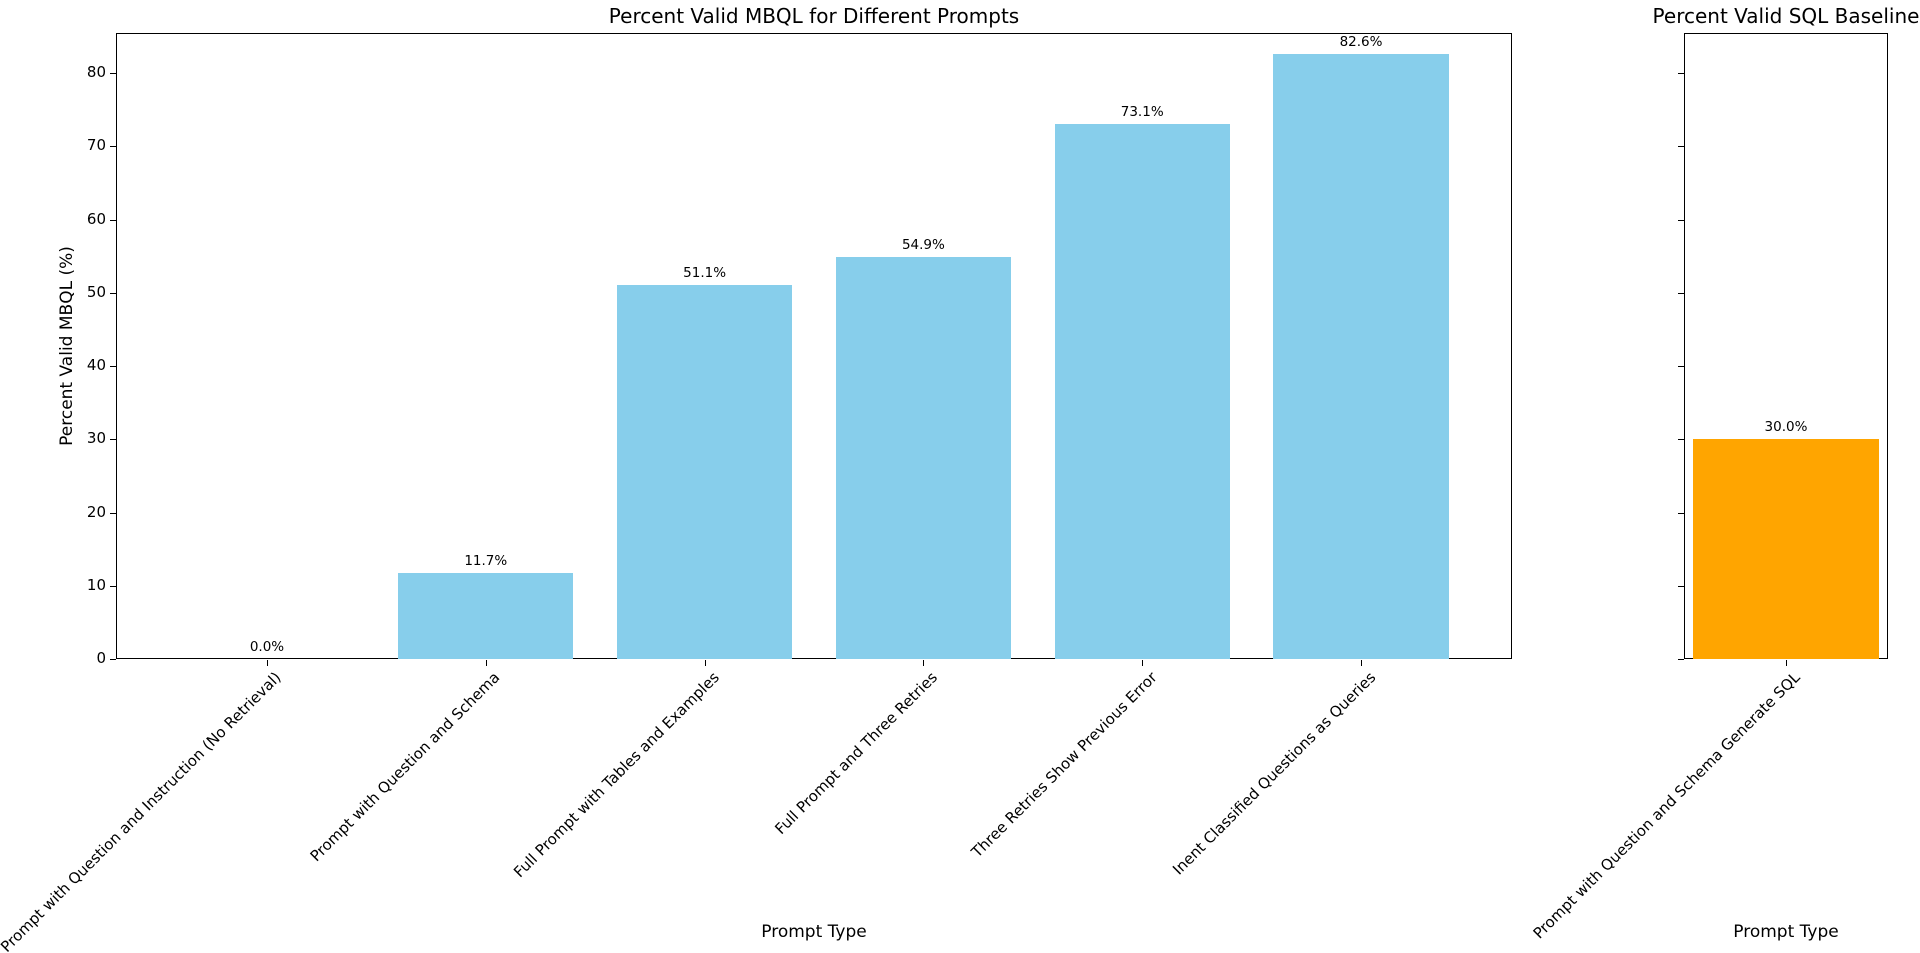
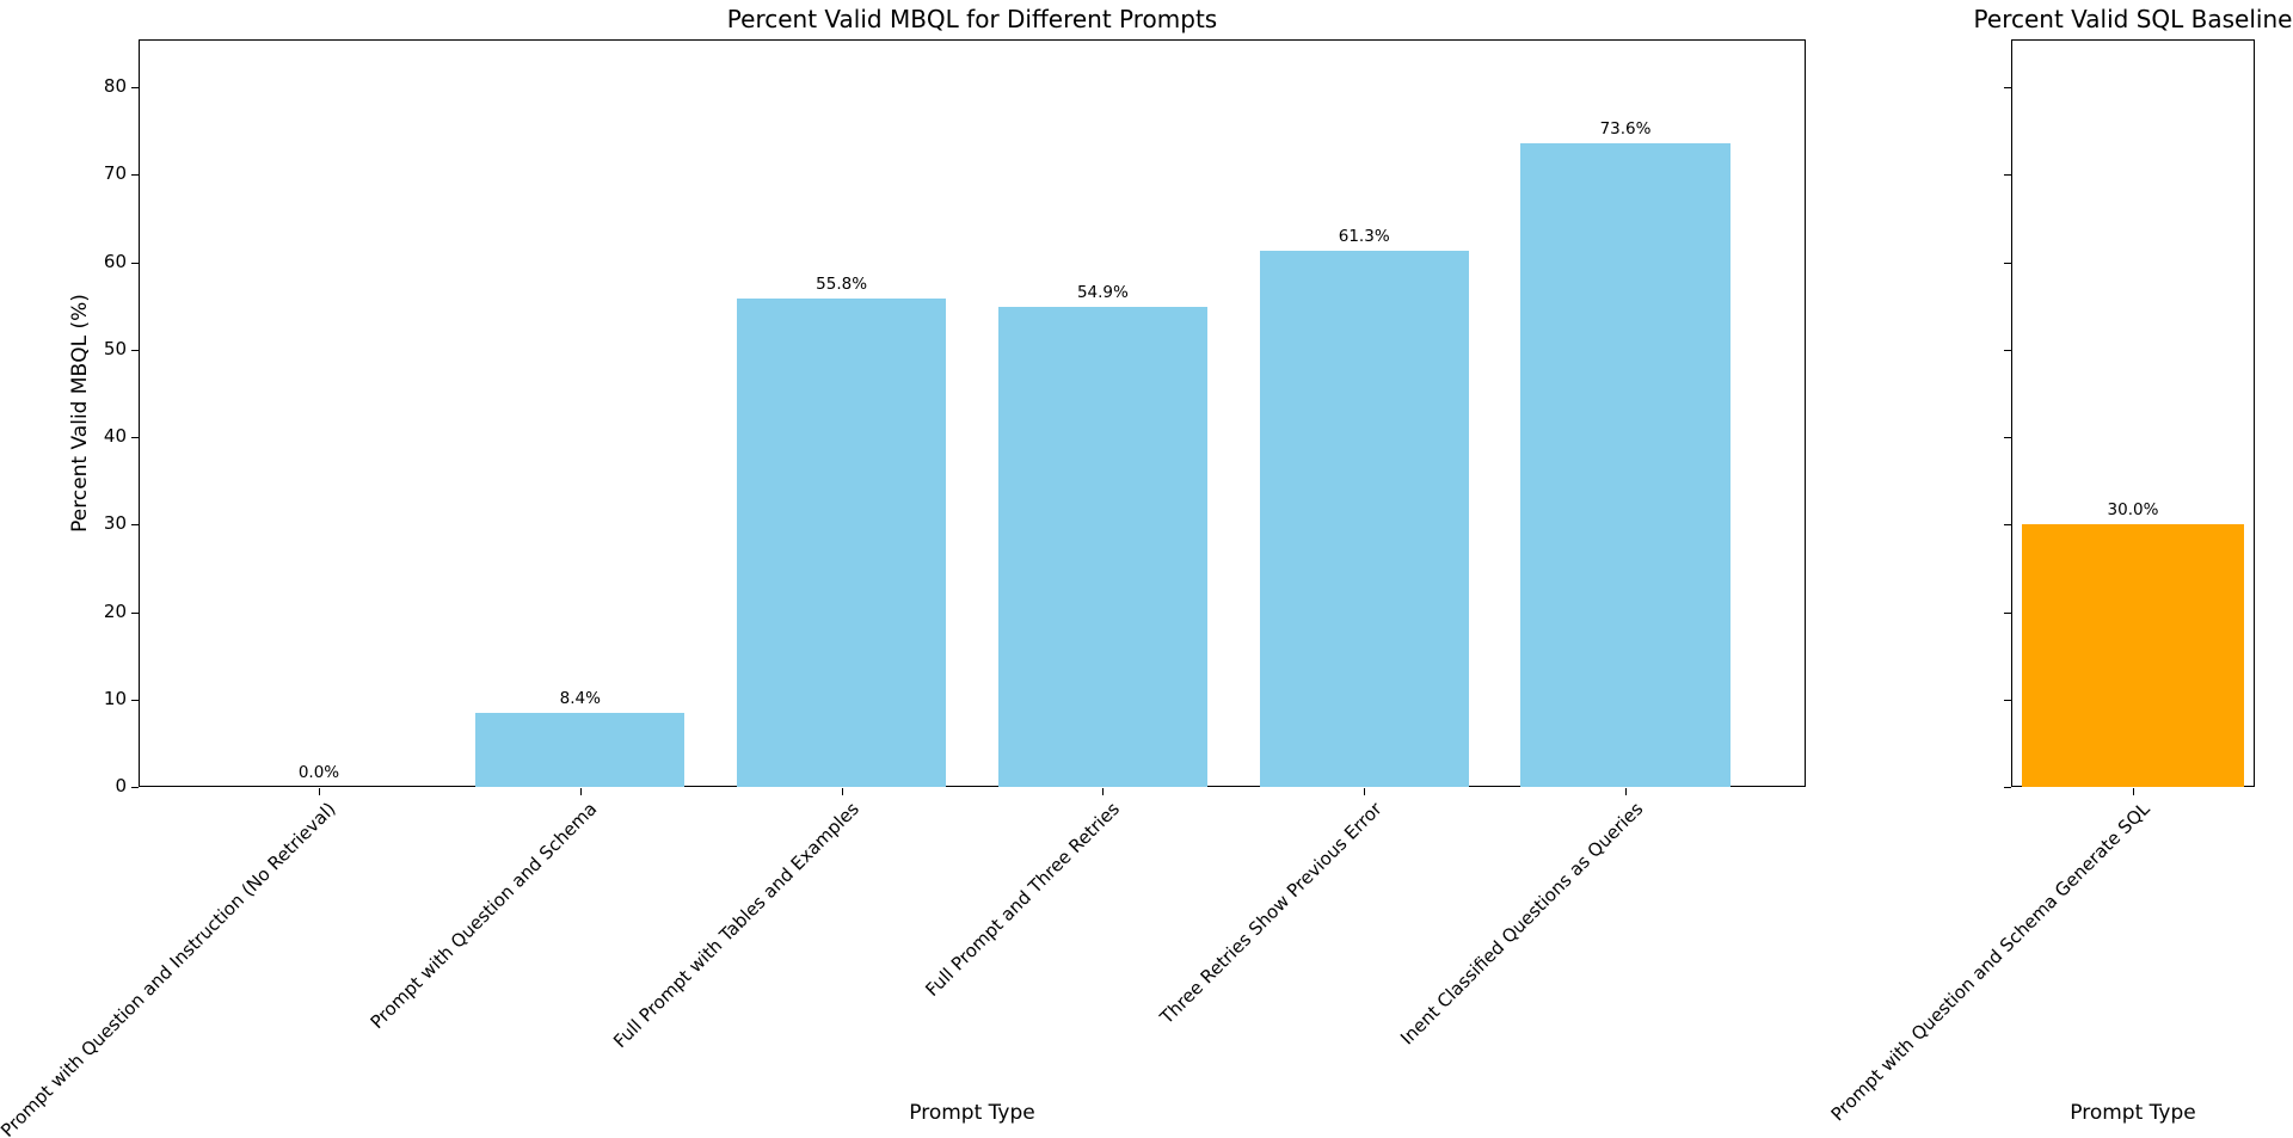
Percent Valid MBQL for Different Prompts/Prompt with Question and Schema: 11.7% -> 8.4%
Percent Valid MBQL for Different Prompts/Full Prompt with Tables and Examples: 51.1% -> 55.8%
Percent Valid MBQL for Different Prompts/Three Retries Show Previous Error: 73.1% -> 61.3%
Percent Valid MBQL for Different Prompts/Inent Classified Questions as Queries: 82.6% -> 73.6%
